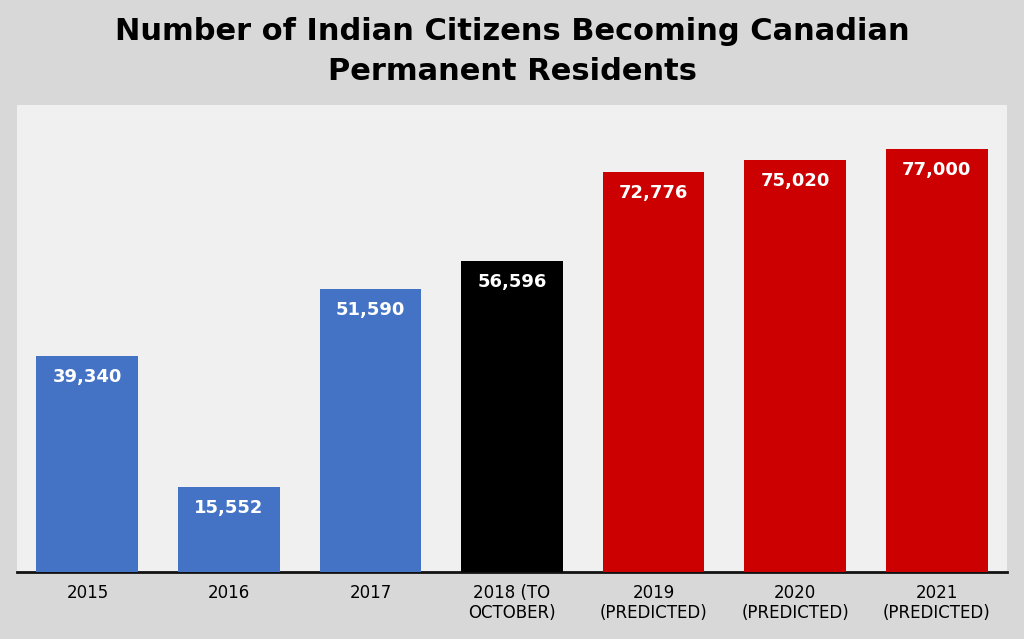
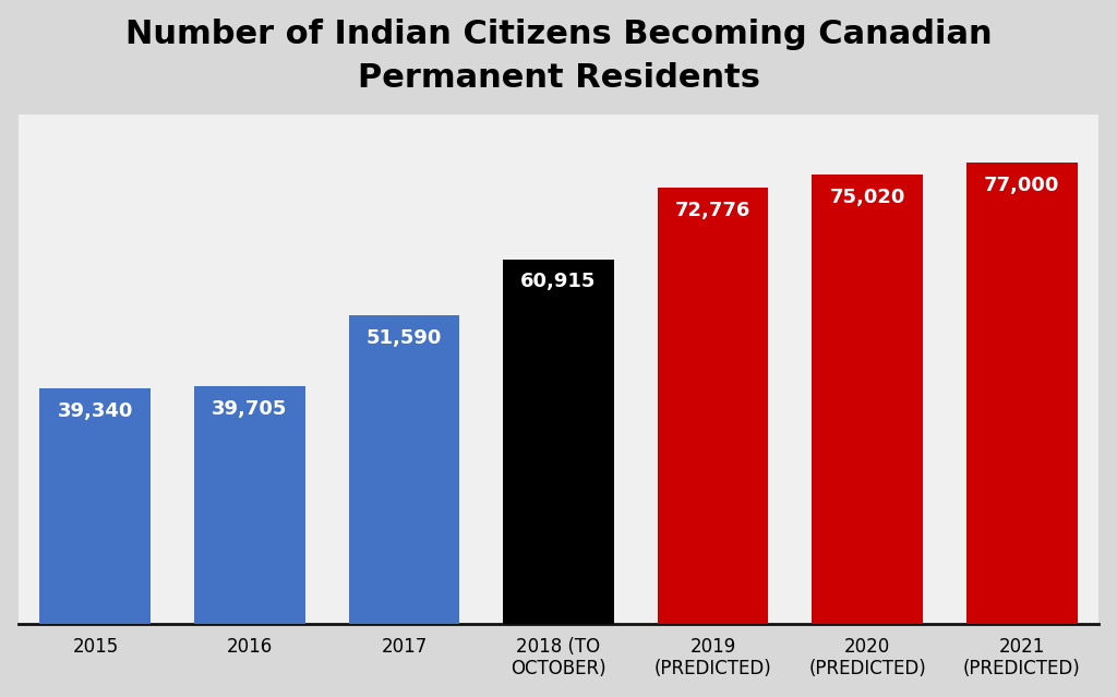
2016: 15,552 -> 39,705
2018 (TO OCTOBER): 56,596 -> 60,915
